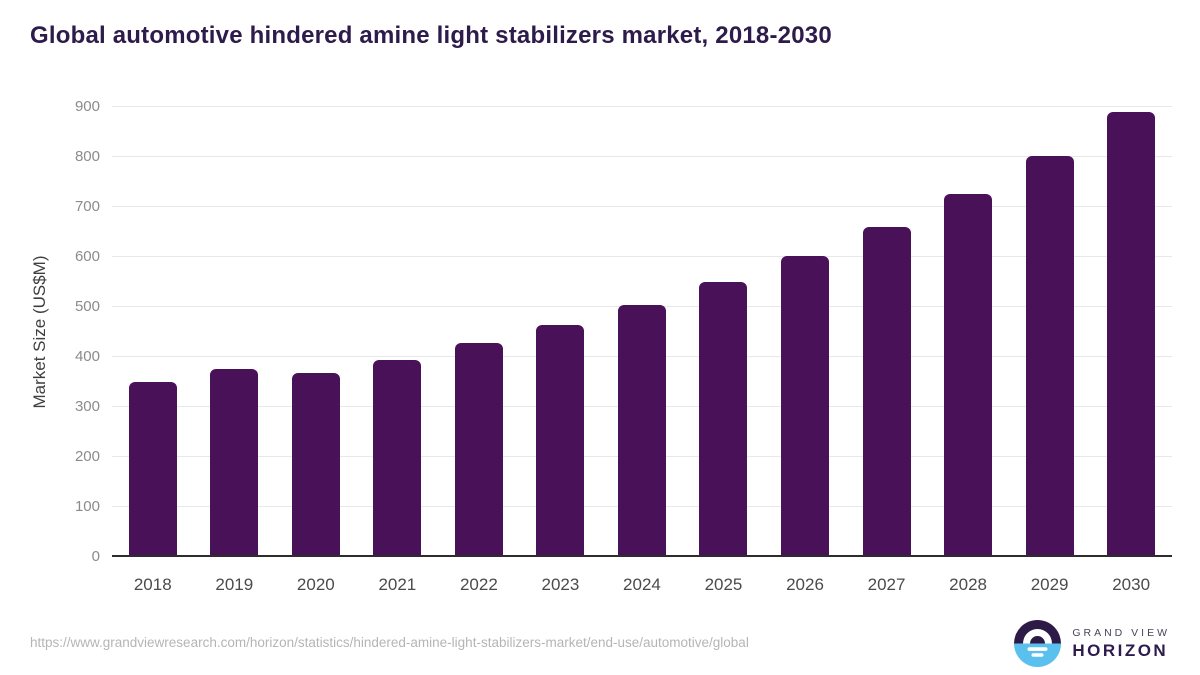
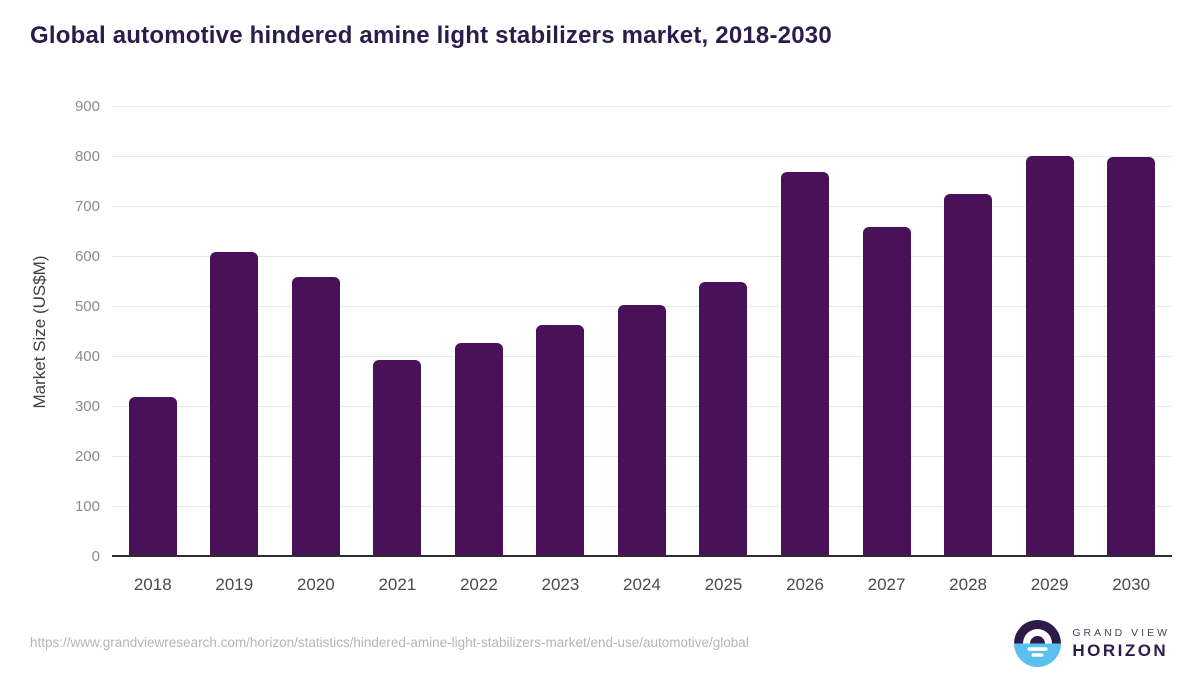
2018: 350 -> 320
2019: 380 -> 610
2020: 370 -> 560
2026: 600 -> 770
2030: 890 -> 800
